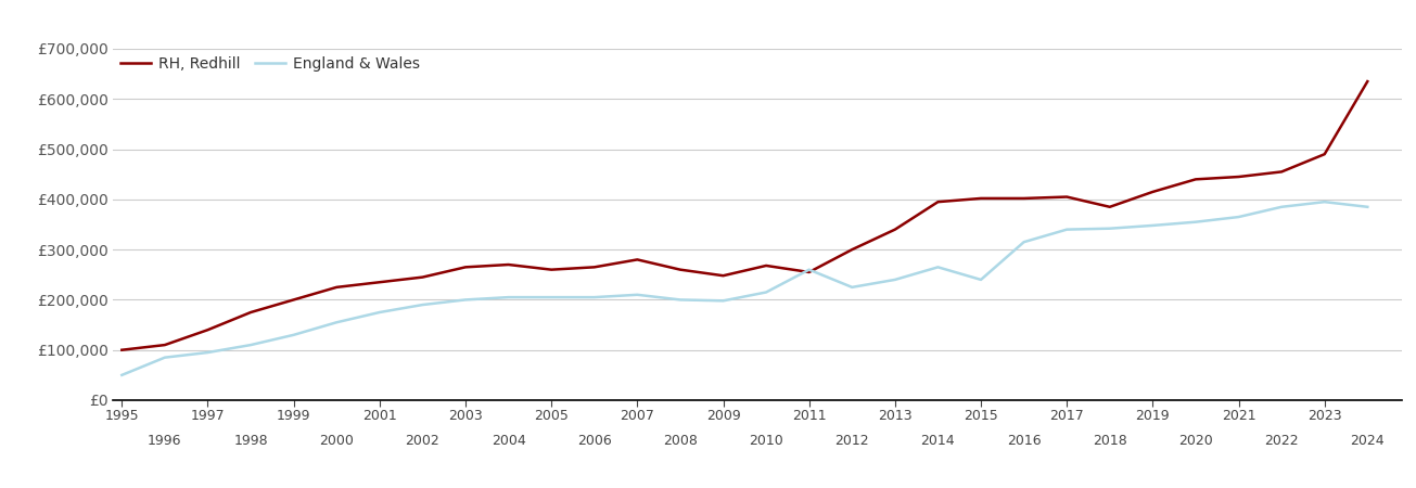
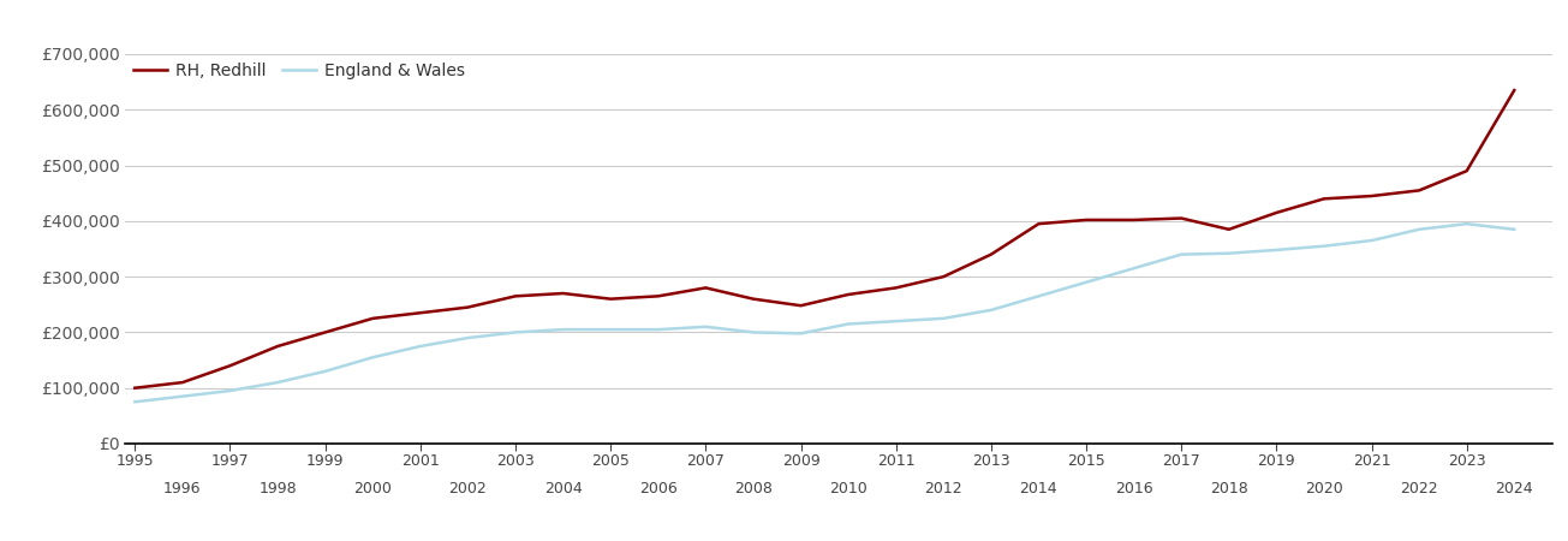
England & Wales/1995: £50,000 -> £75,000
RH, Redhill/2011: £255,000 -> £280,000
England & Wales/2011: £260,000 -> £220,000
England & Wales/2015: £240,000 -> £290,000
